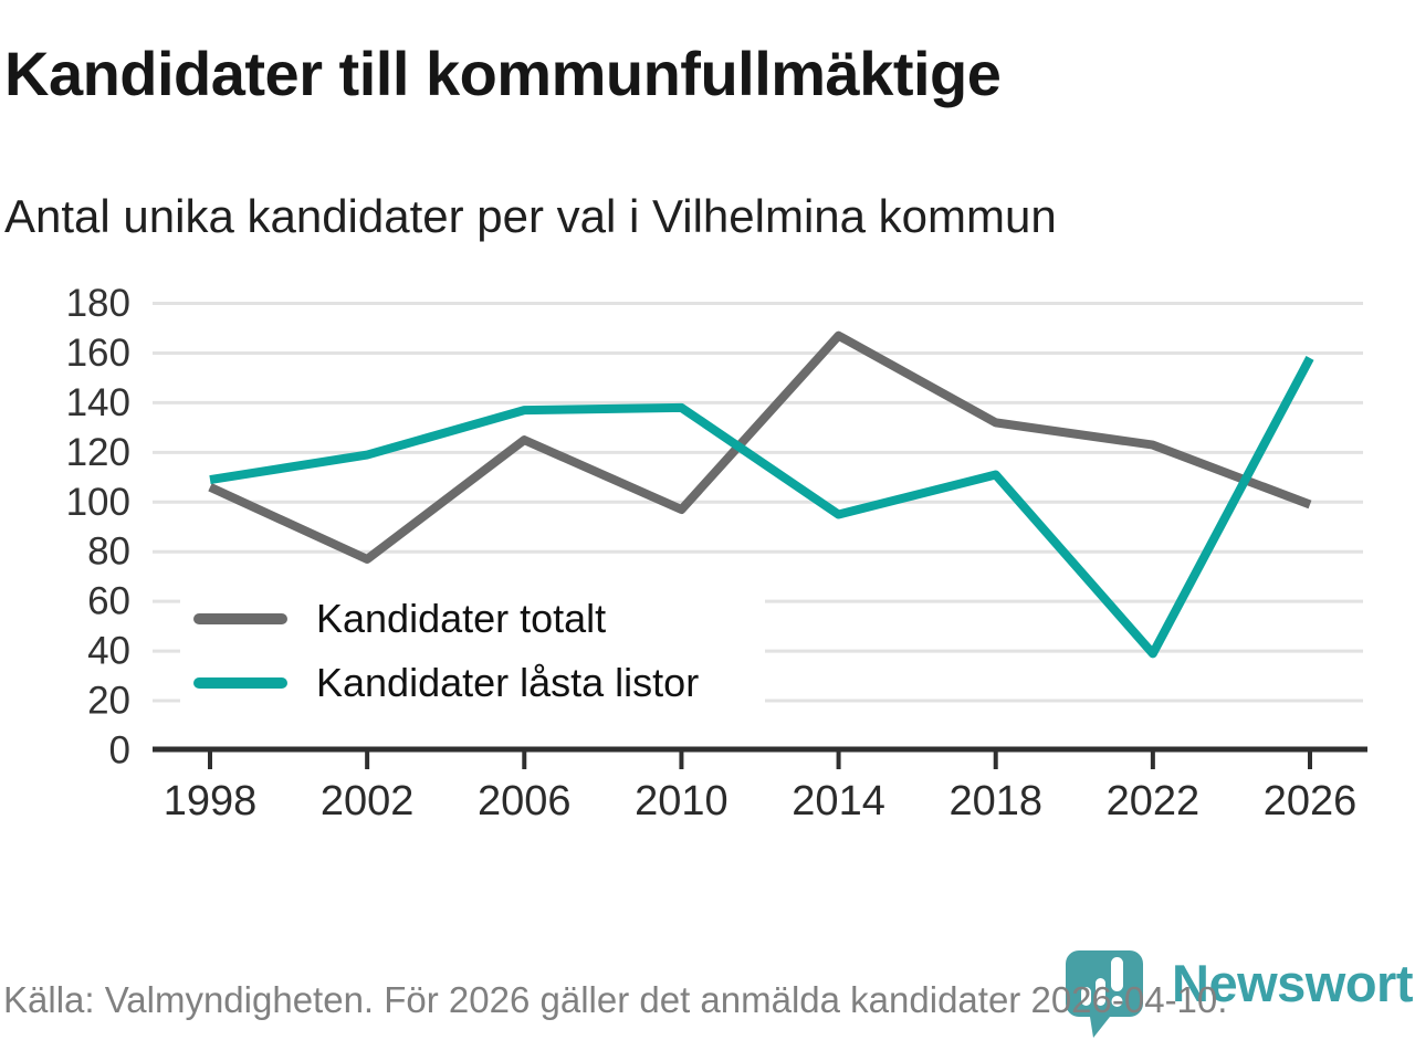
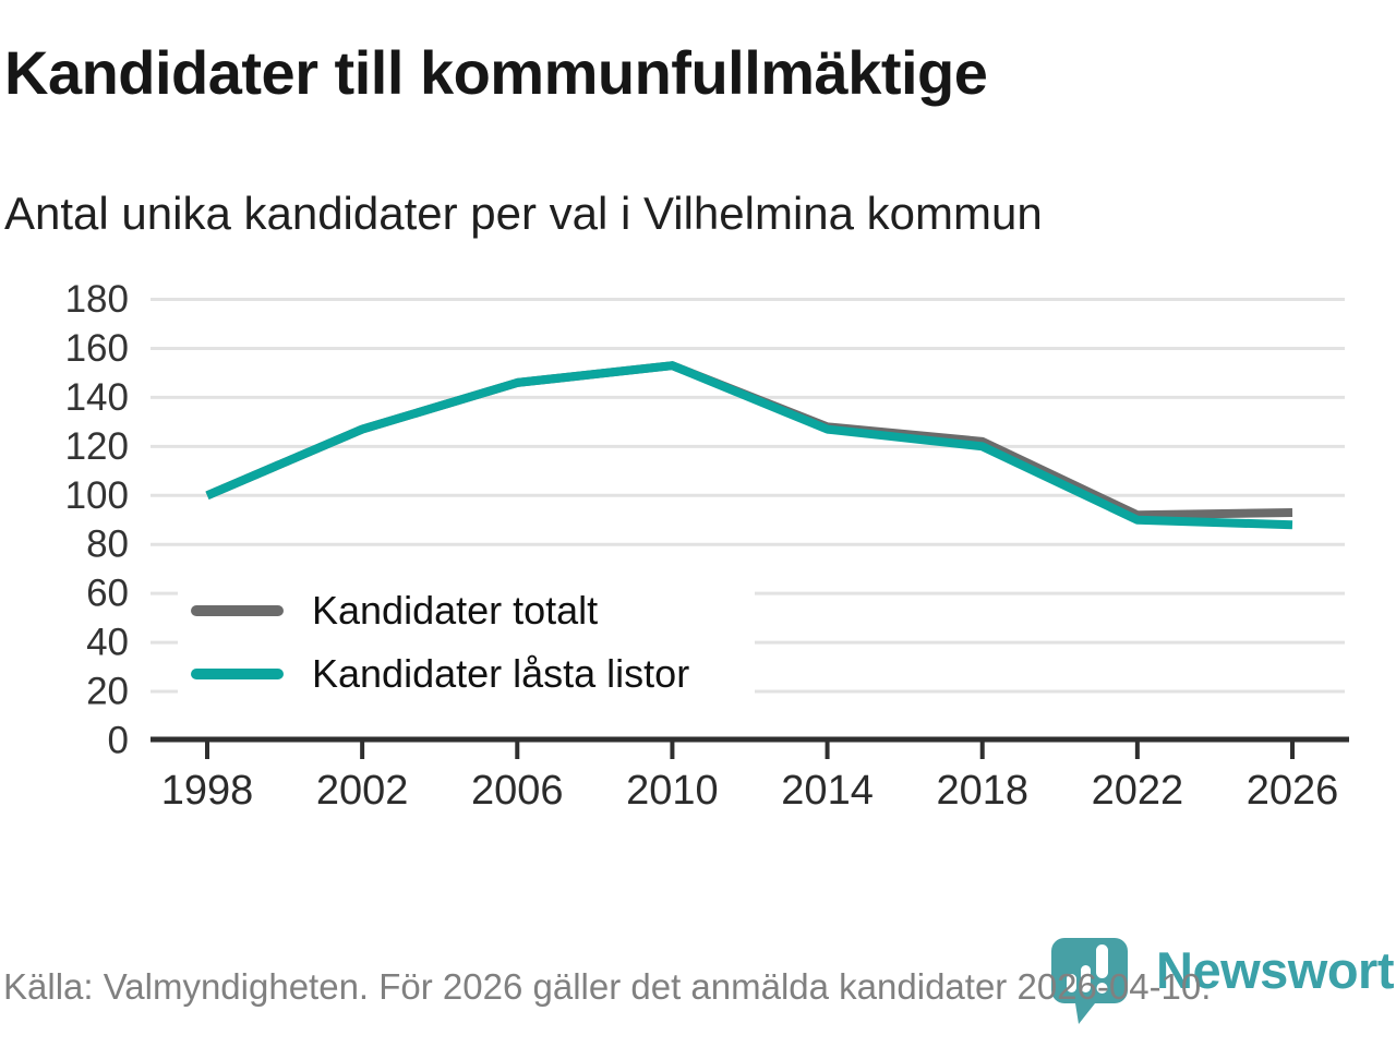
Kandidater totalt/1998: 106 -> 100
Kandidater låsta listor/1998: 109 -> 100
Kandidater totalt/2002: 77 -> 127
Kandidater låsta listor/2002: 119 -> 127
Kandidater totalt/2006: 125 -> 146
Kandidater låsta listor/2006: 137 -> 146
Kandidater totalt/2010: 97 -> 153
Kandidater låsta listor/2010: 138 -> 153
Kandidater totalt/2014: 167 -> 128
Kandidater låsta listor/2014: 95 -> 127
Kandidater totalt/2018: 132 -> 122
Kandidater låsta listor/2018: 111 -> 120
Kandidater totalt/2022: 123 -> 92
Kandidater låsta listor/2022: 39 -> 90
Kandidater totalt/2026: 99 -> 93
Kandidater låsta listor/2026: 158 -> 88
